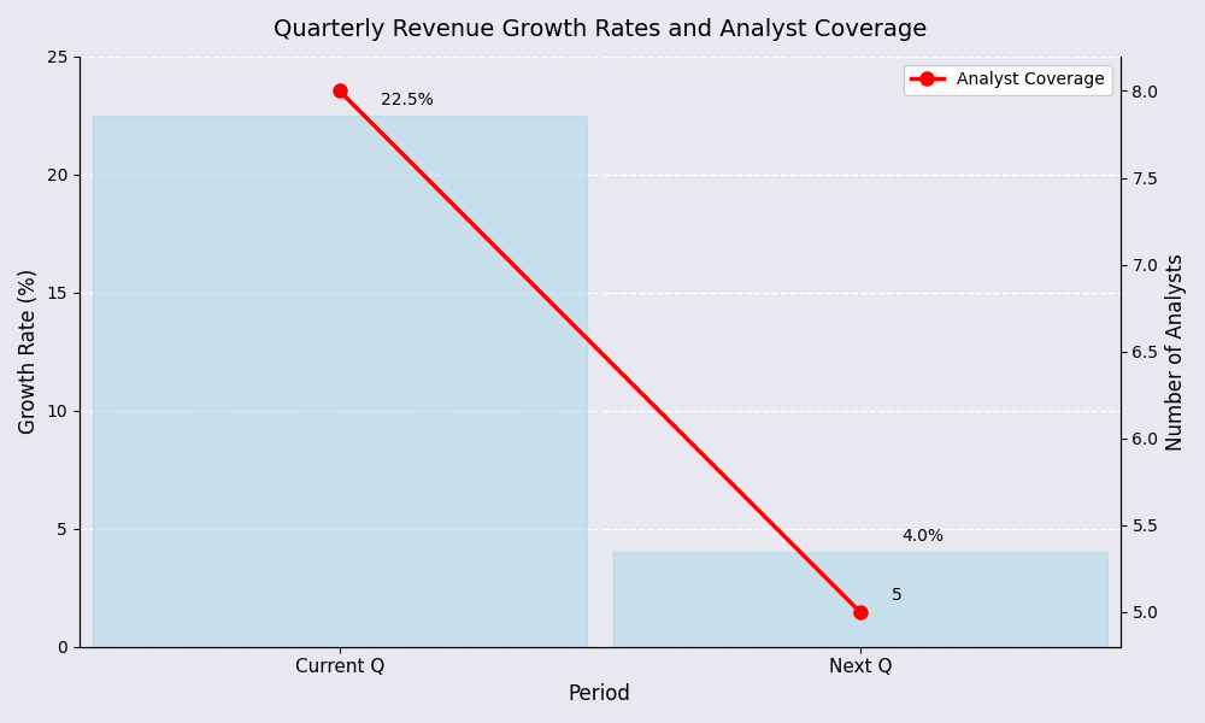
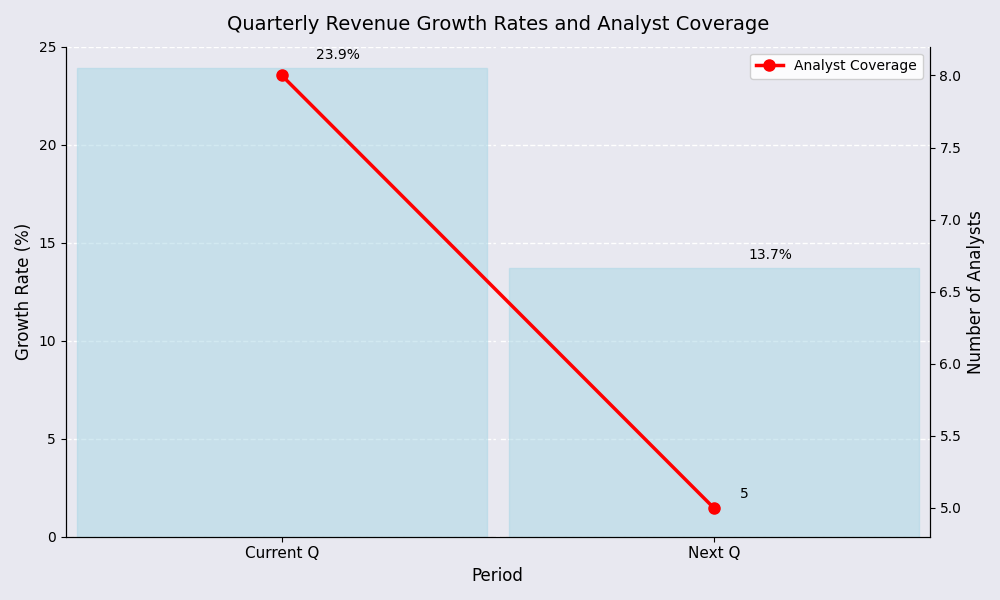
Current Q: 22.5% -> 23.9%
Next Q: 4.0% -> 13.7%
